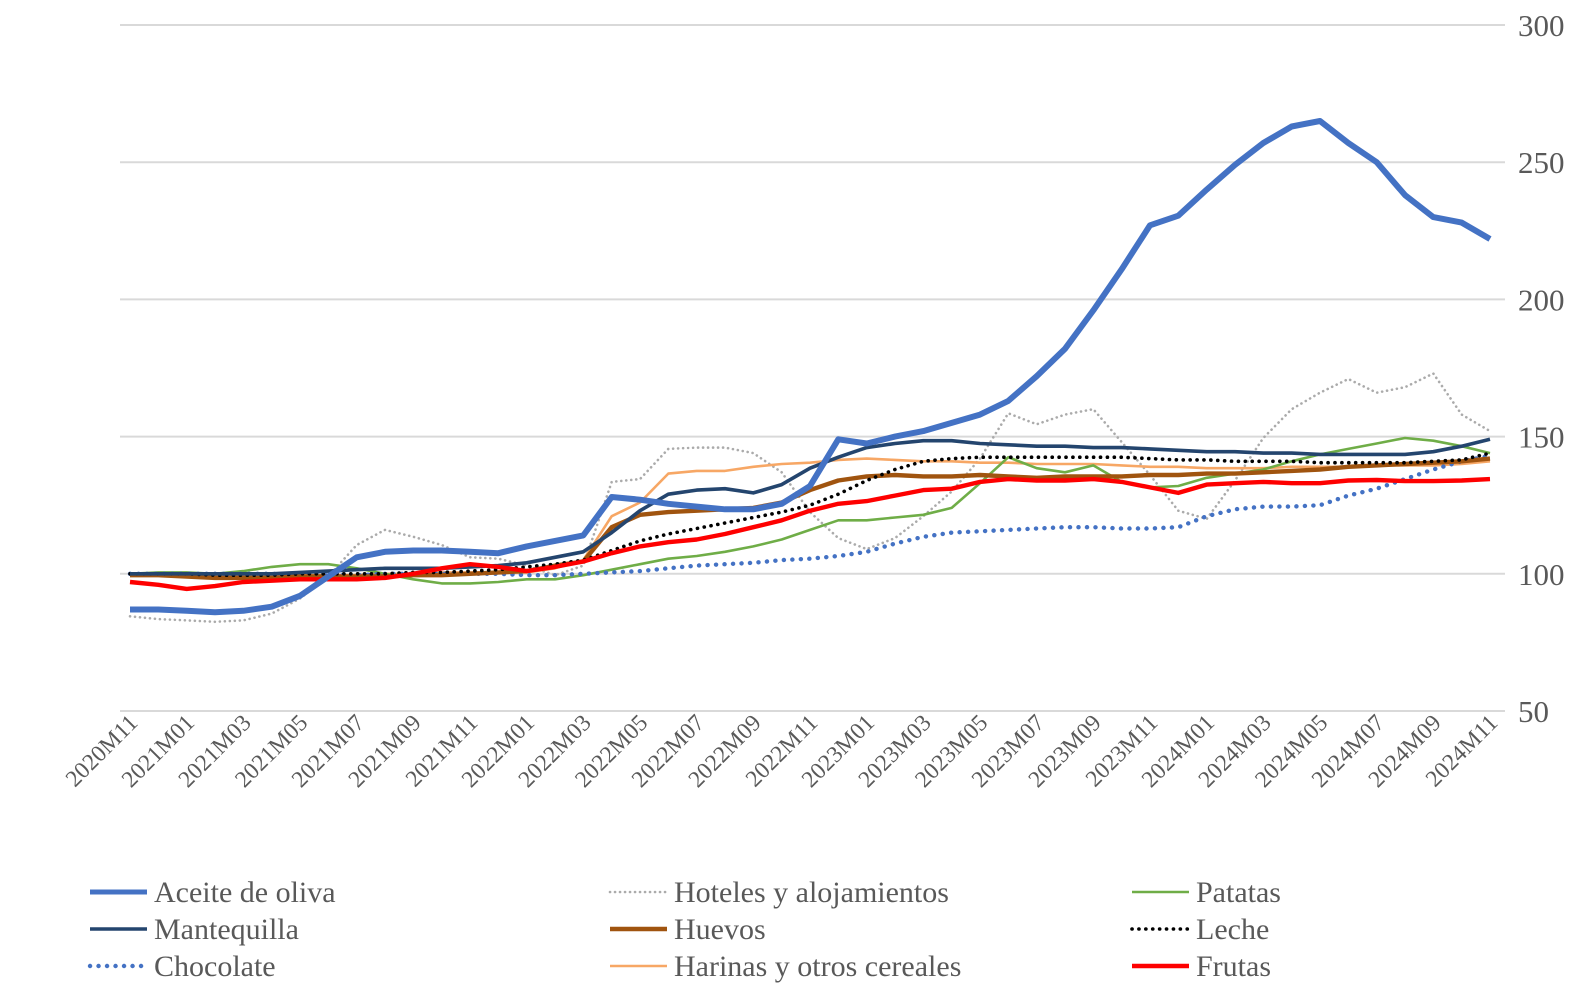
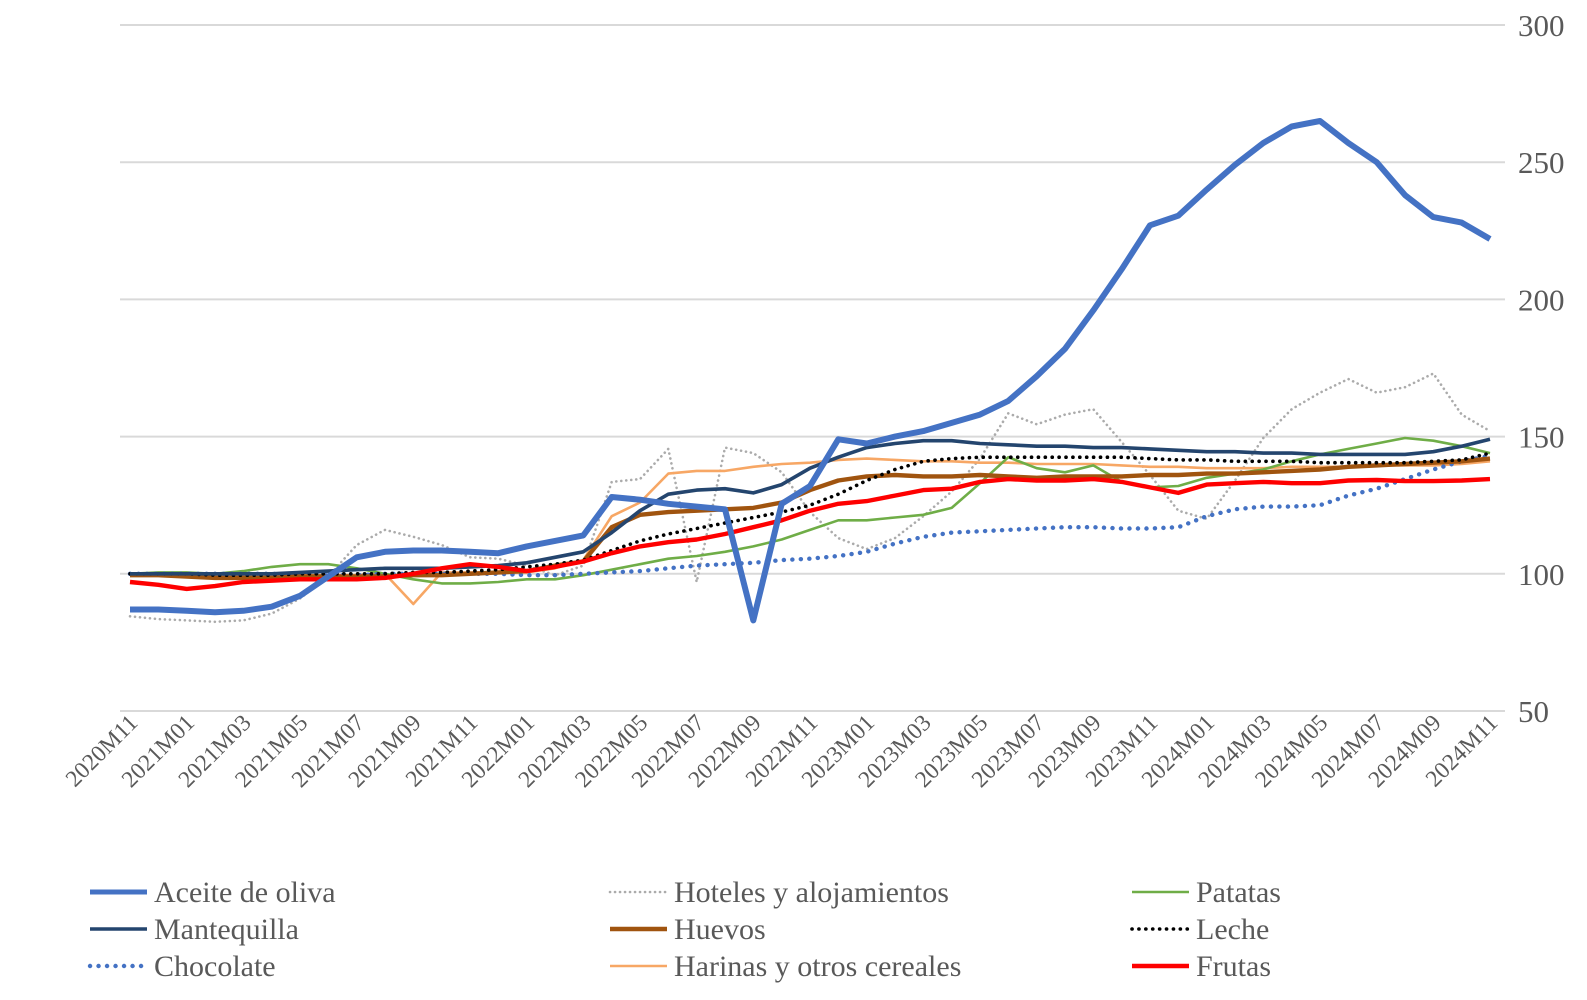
Harinas y otros cereales/2021M09: 100 -> 89
Hoteles y alojamientos/2022M07: 146 -> 97
Aceite de oliva/2022M09: 124 -> 83
